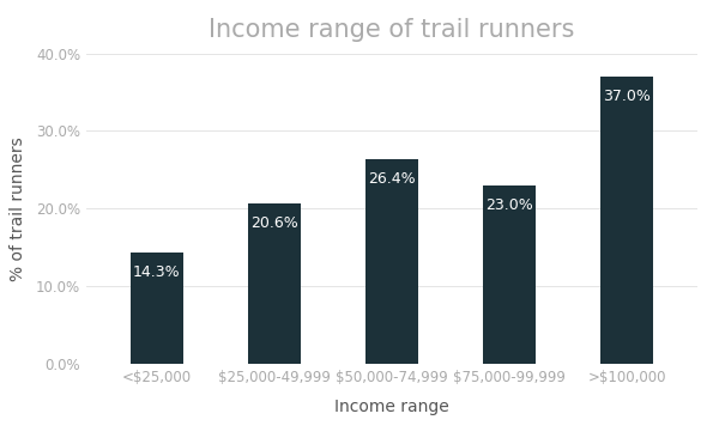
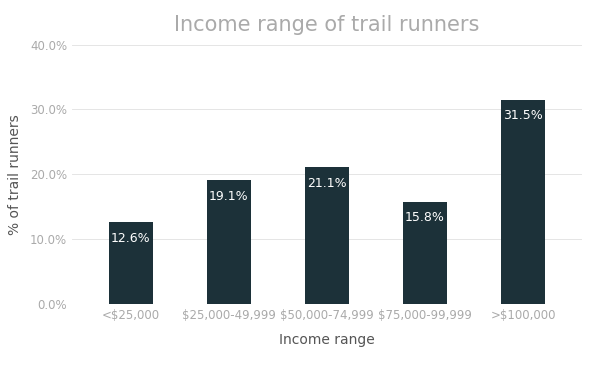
<$25,000: 14.3% -> 12.6%
$25,000-49,999: 20.6% -> 19.1%
$50,000-74,999: 26.4% -> 21.1%
$75,000-99,999: 23.0% -> 15.8%
>$100,000: 37.0% -> 31.5%
